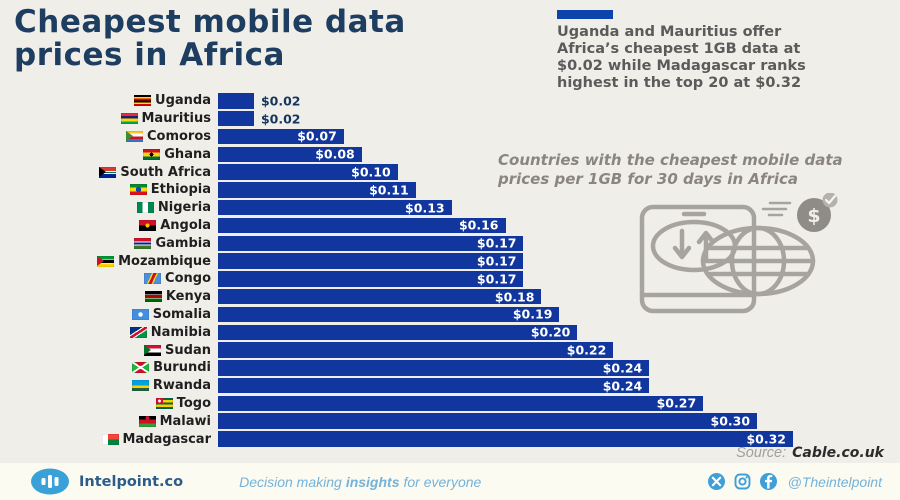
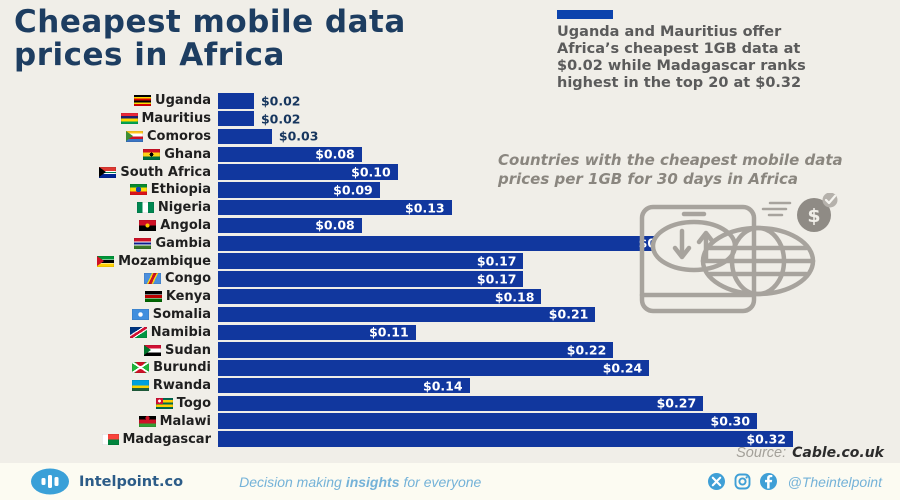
Comoros: $0.07 -> $0.03
Ethiopia: $0.11 -> $0.09
Angola: $0.16 -> $0.08
Gambia: $0.17 -> $0.26
Somalia: $0.19 -> $0.21
Namibia: $0.20 -> $0.11
Rwanda: $0.24 -> $0.14
